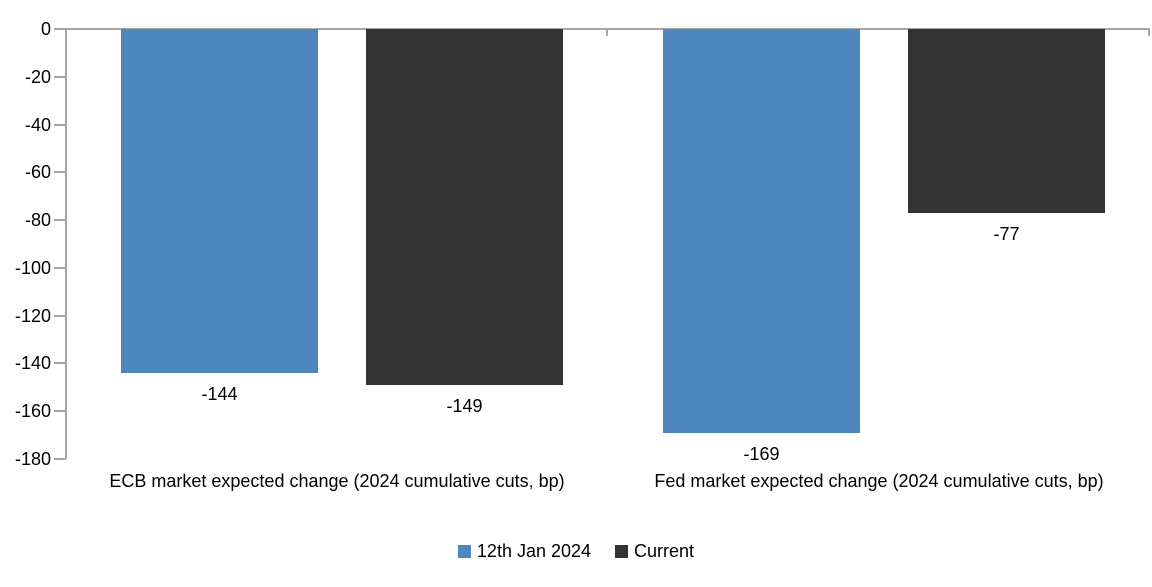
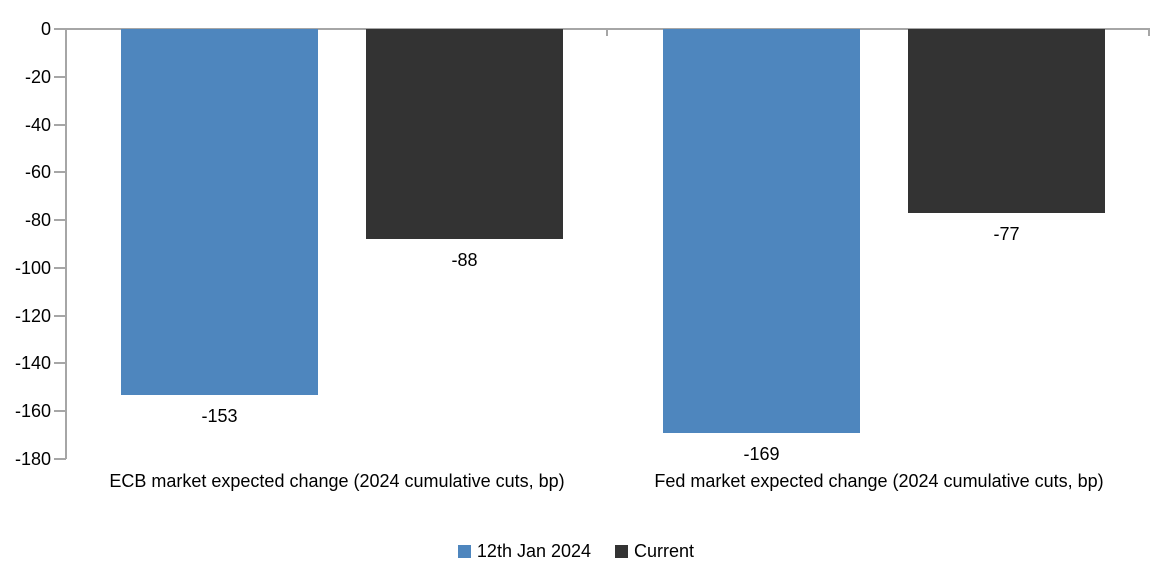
12th Jan 2024/ECB market expected change (2024 cumulative cuts, bp): -144 -> -153
Current/ECB market expected change (2024 cumulative cuts, bp): -149 -> -88
